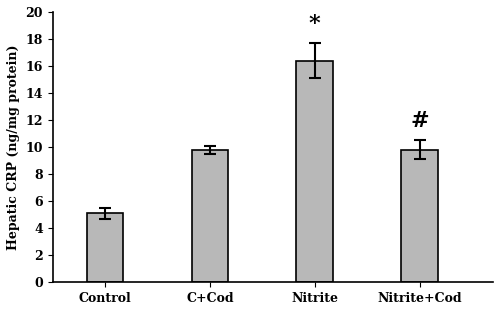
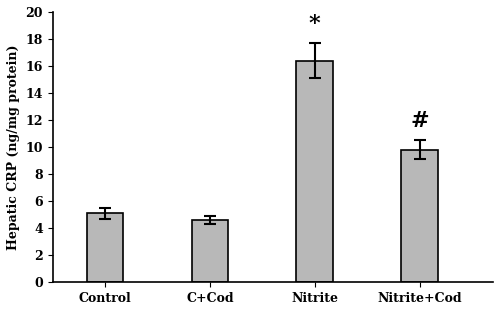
C+Cod: 9.8 -> 4.6
